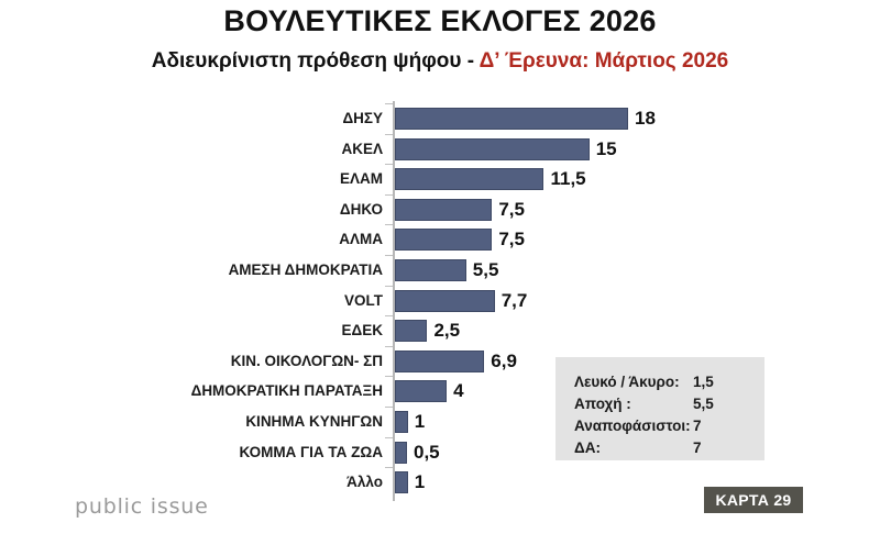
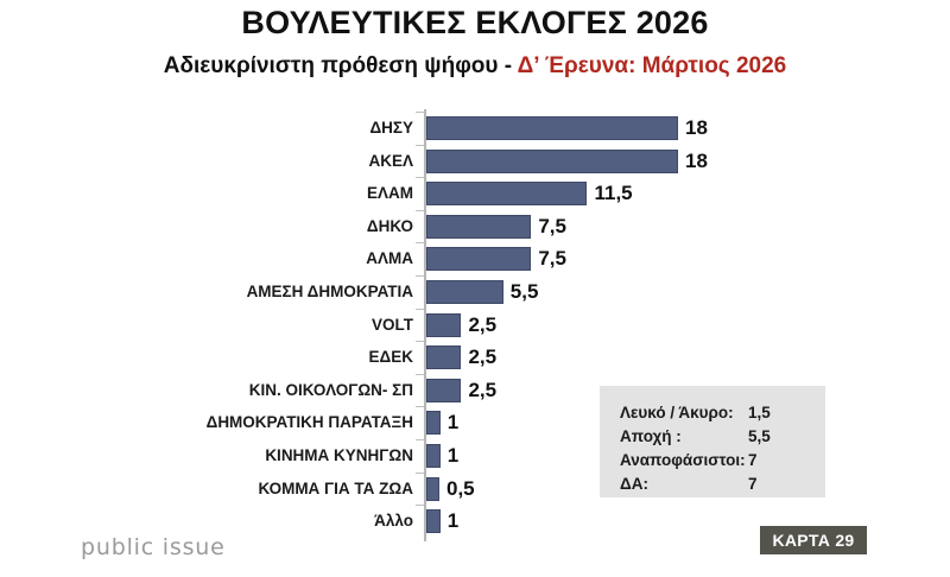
ΑΚΕΛ: 15 -> 18
VOLT: 7,7 -> 2,5
ΚΙΝ. ΟΙΚΟΛΟΓΩΝ- ΣΠ: 6,9 -> 2,5
ΔΗΜΟΚΡΑΤΙΚΗ ΠΑΡΑΤΑΞΗ: 4 -> 1
